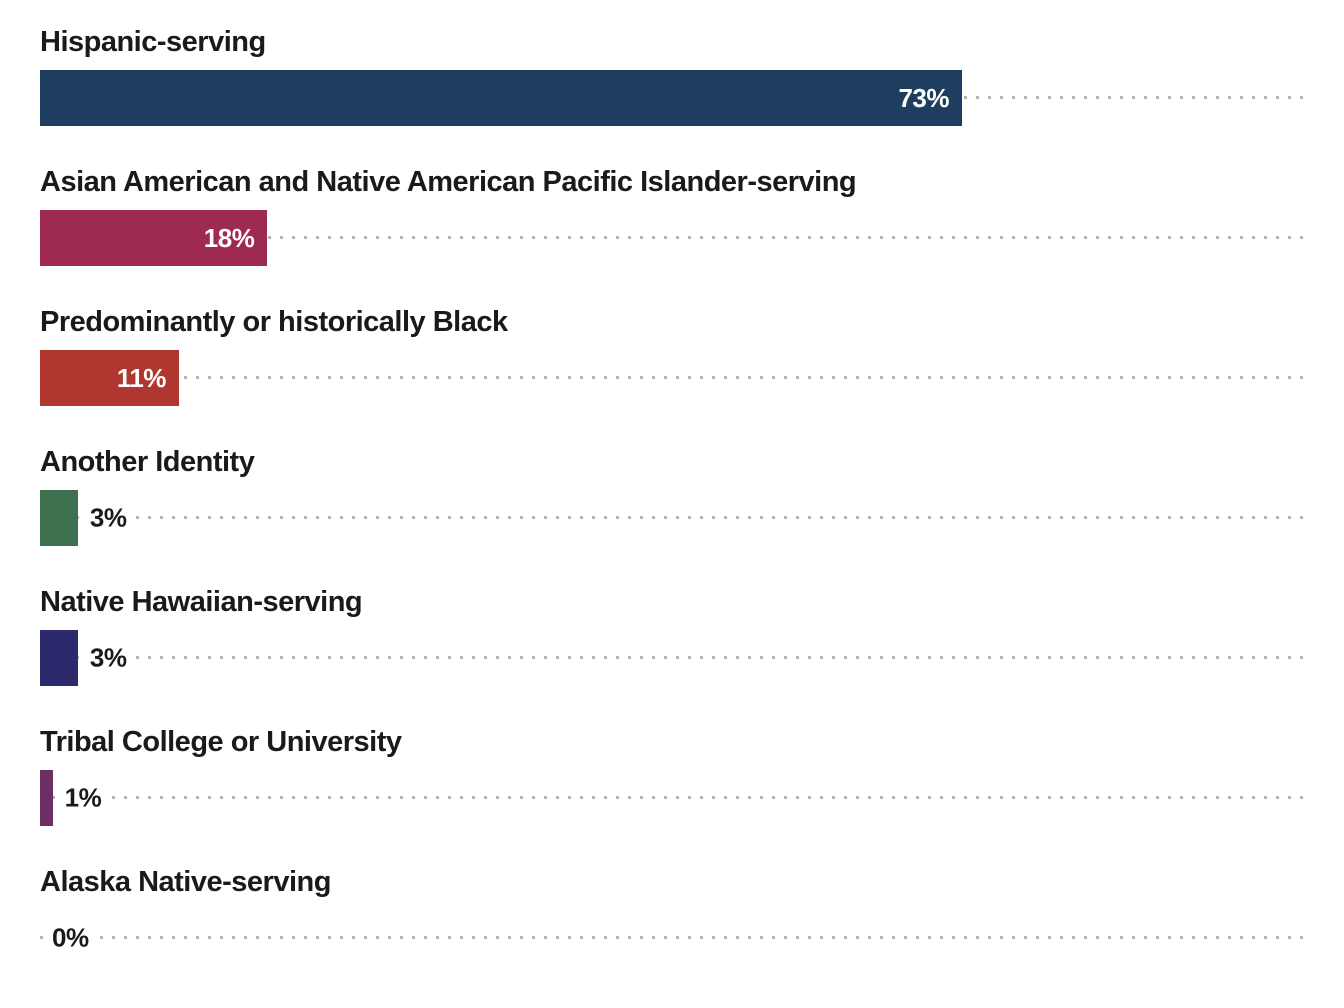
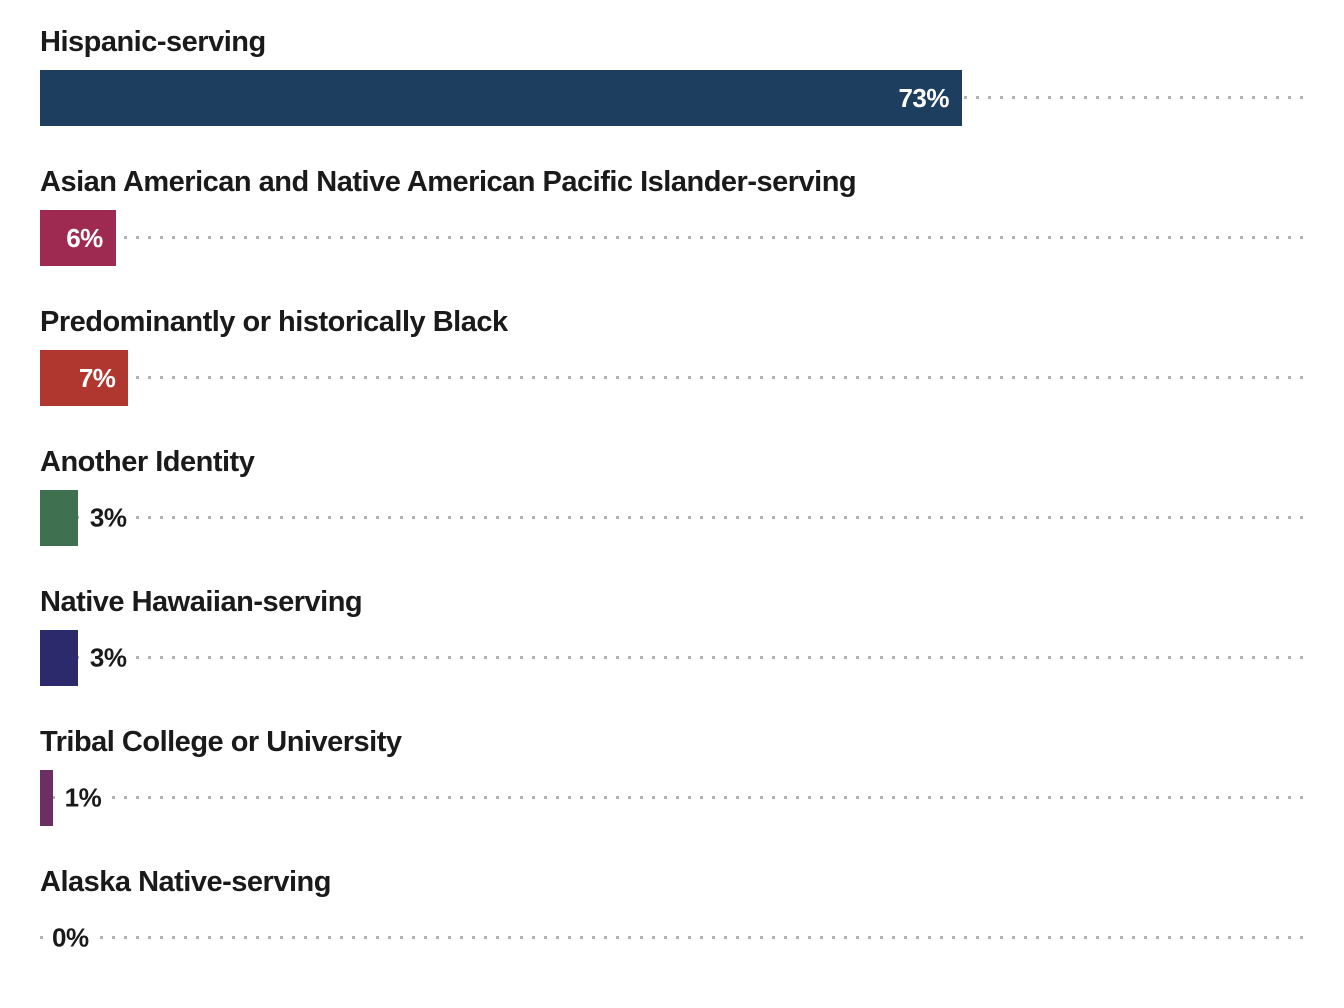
Asian American and Native American Pacific Islander-serving: 18% -> 6%
Predominantly or historically Black: 11% -> 7%
